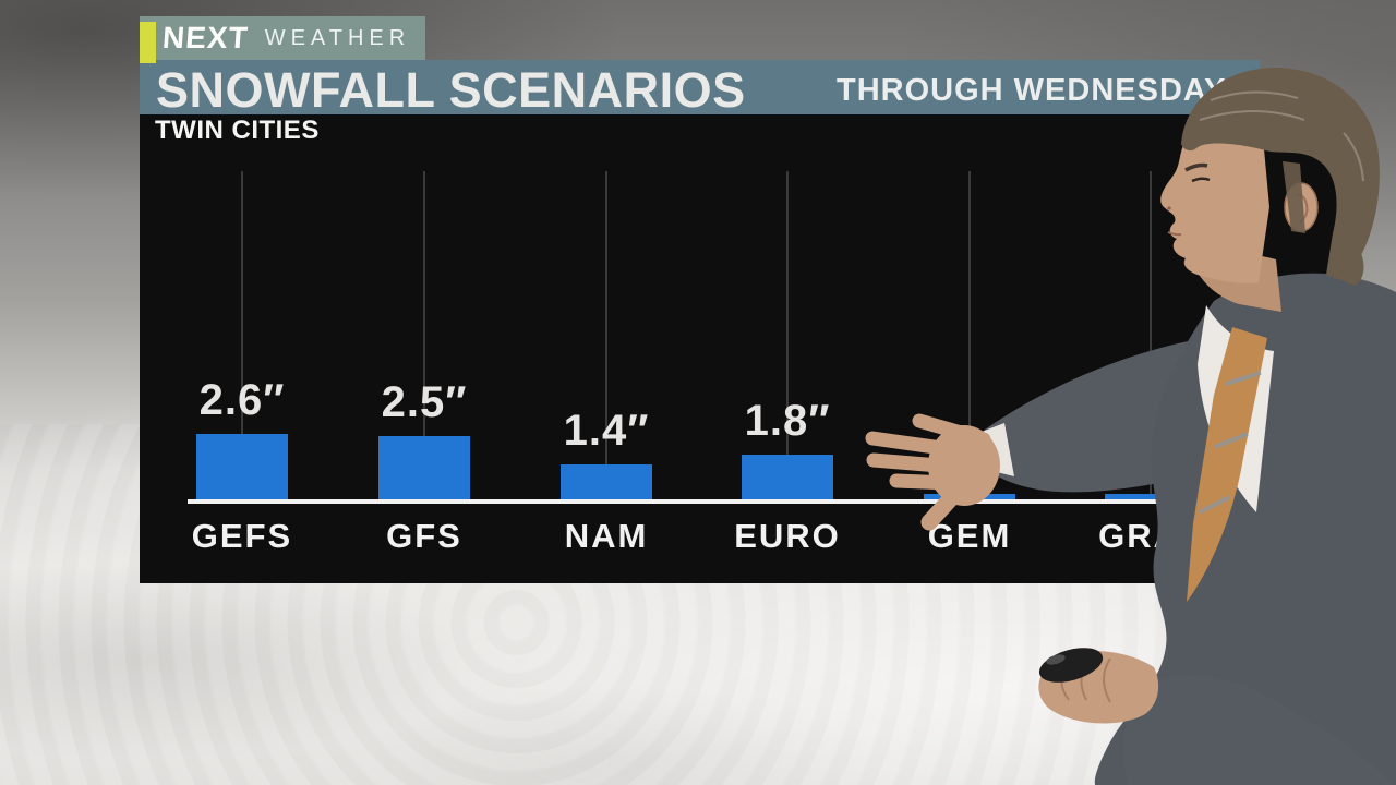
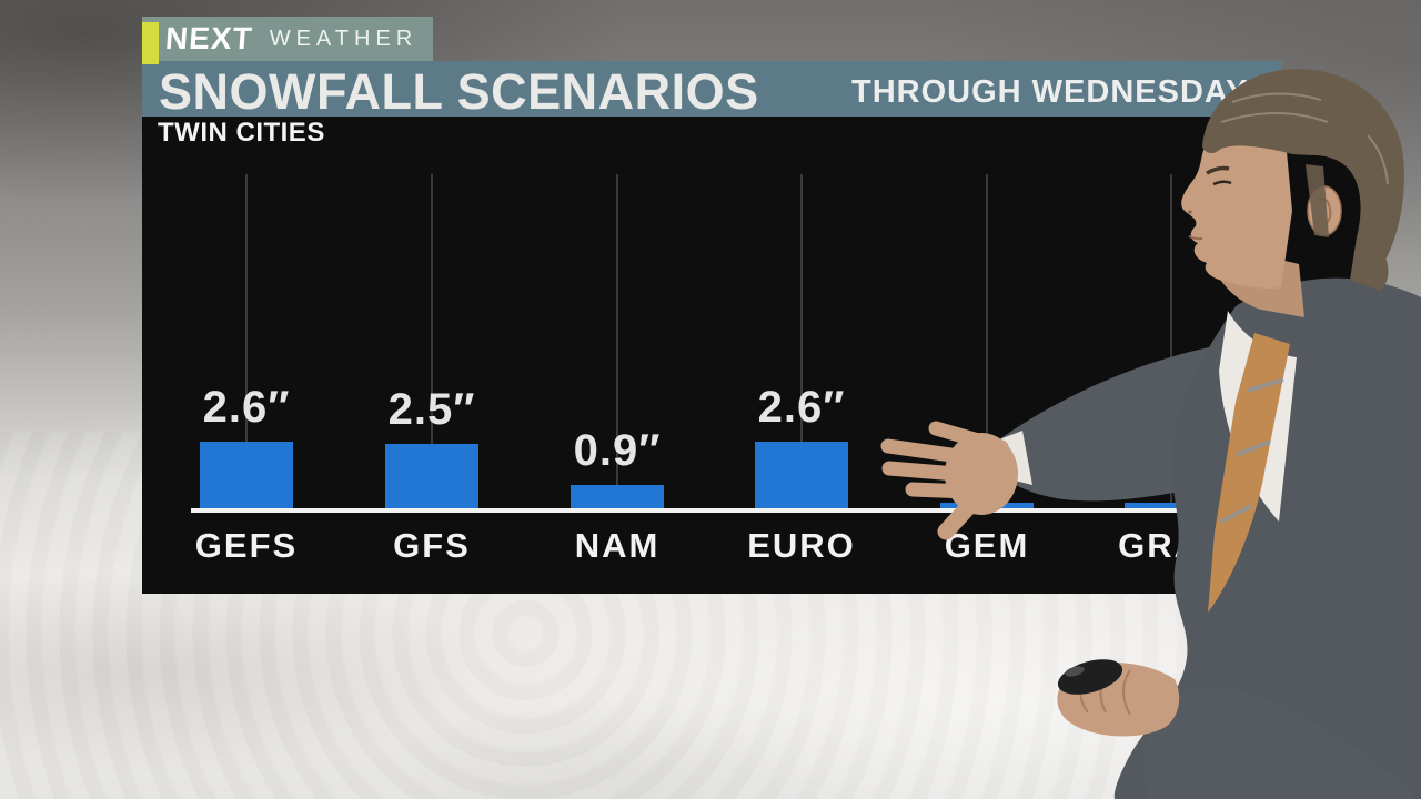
NAM: 1.4 -> 0.9
EURO: 1.8 -> 2.6
